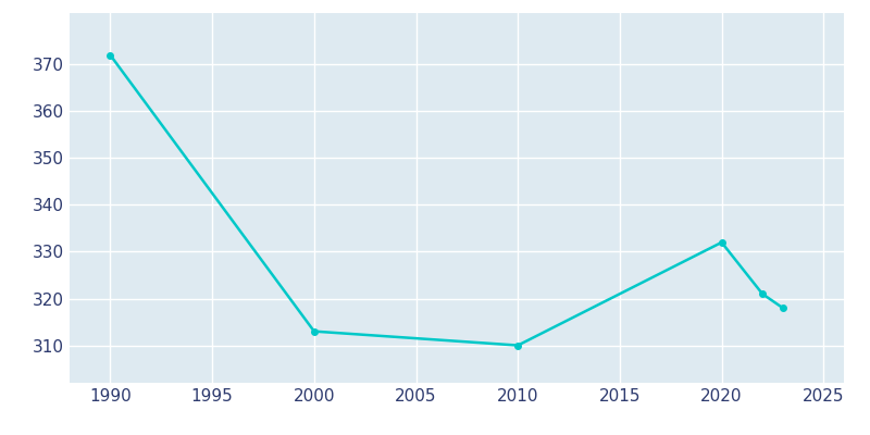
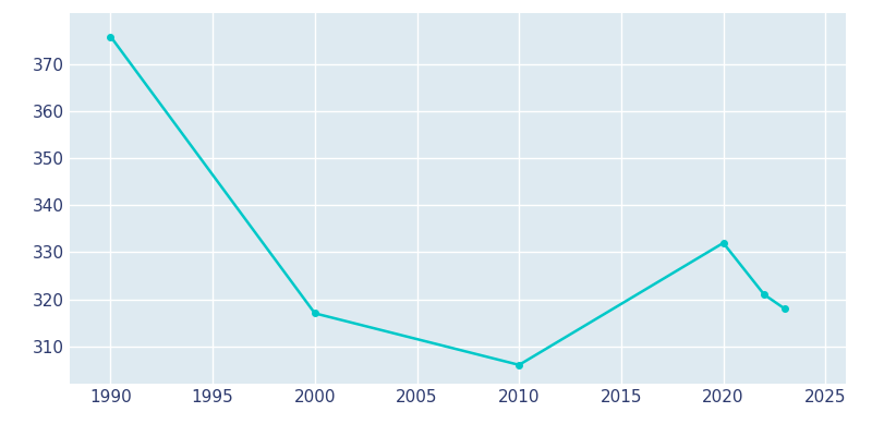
1990: 372 -> 376
2000: 313 -> 317
2010: 310 -> 306
